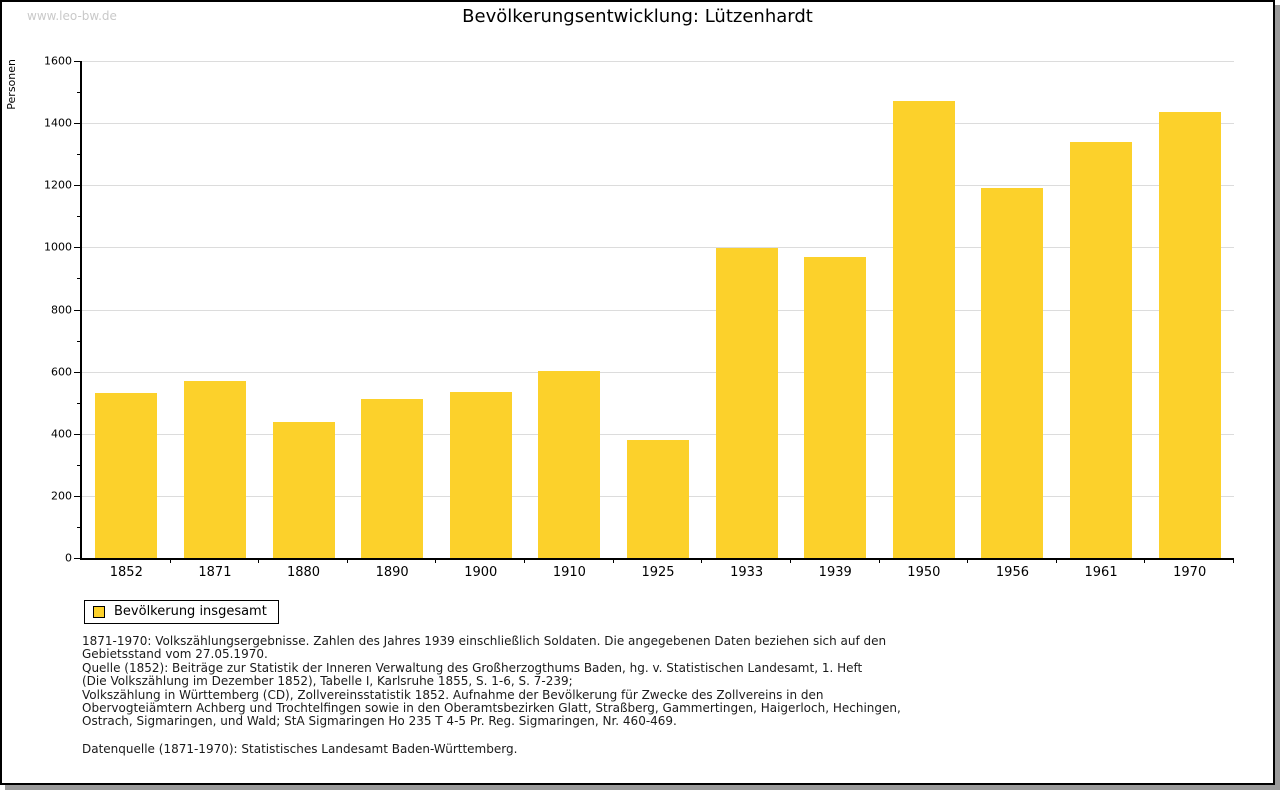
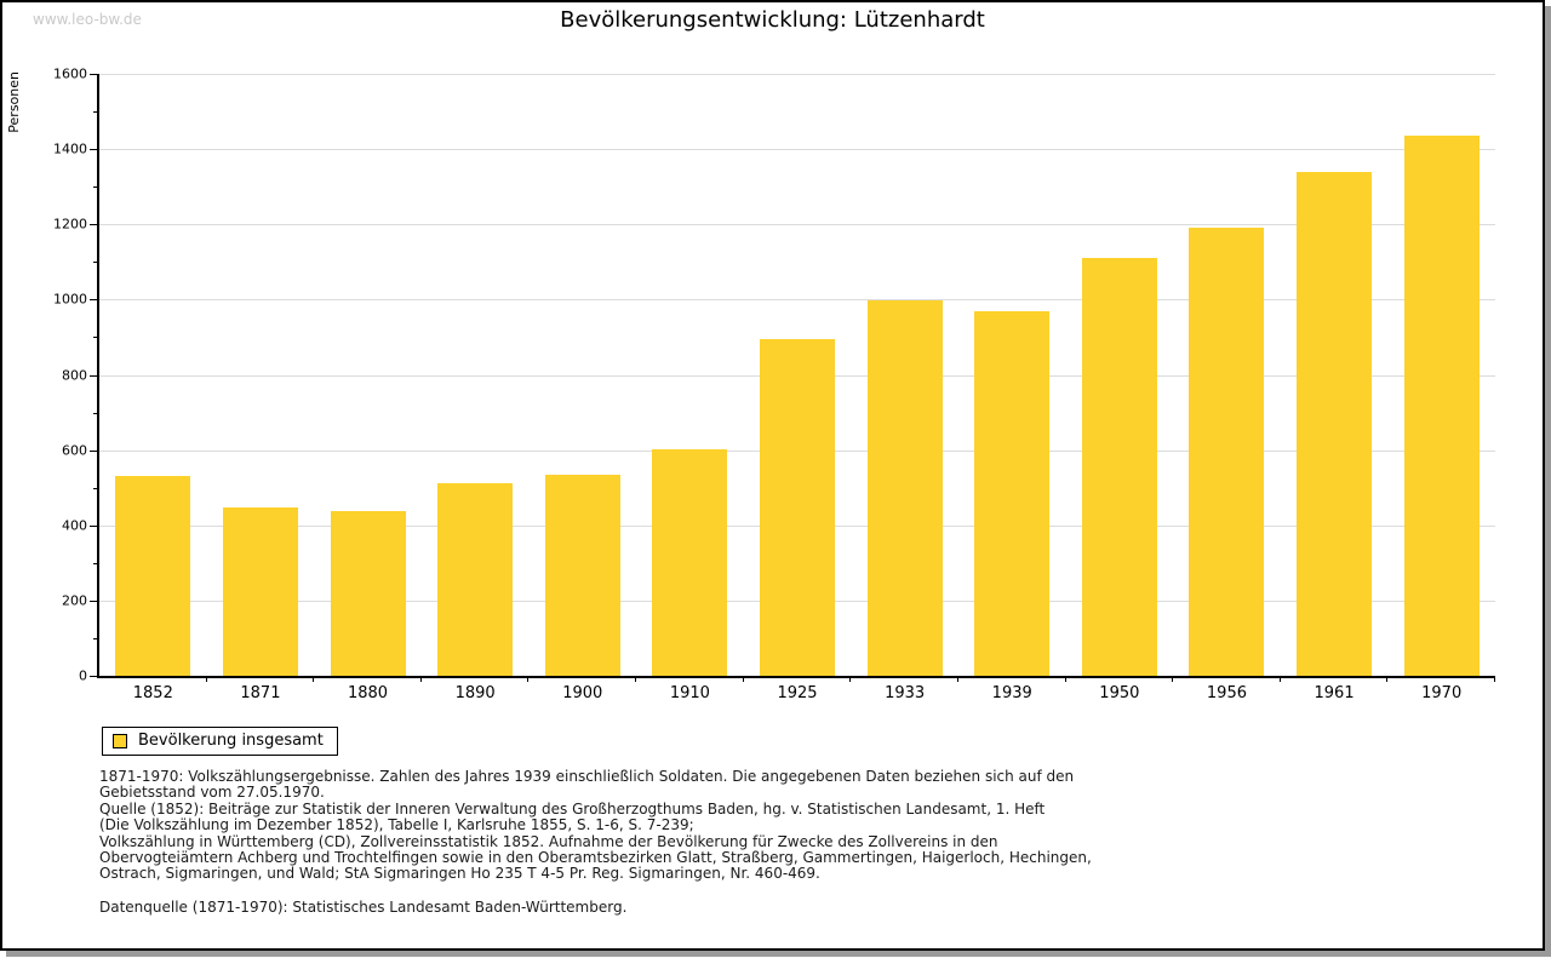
1871: 570 -> 450
1925: 380 -> 900
1950: 1470 -> 1110
